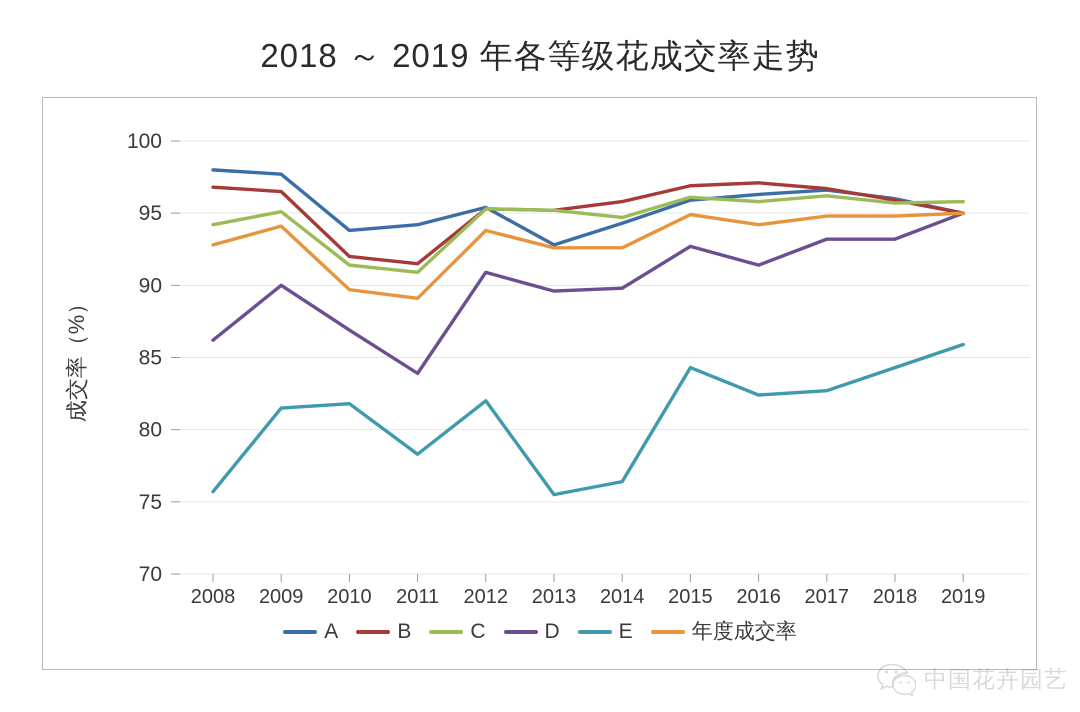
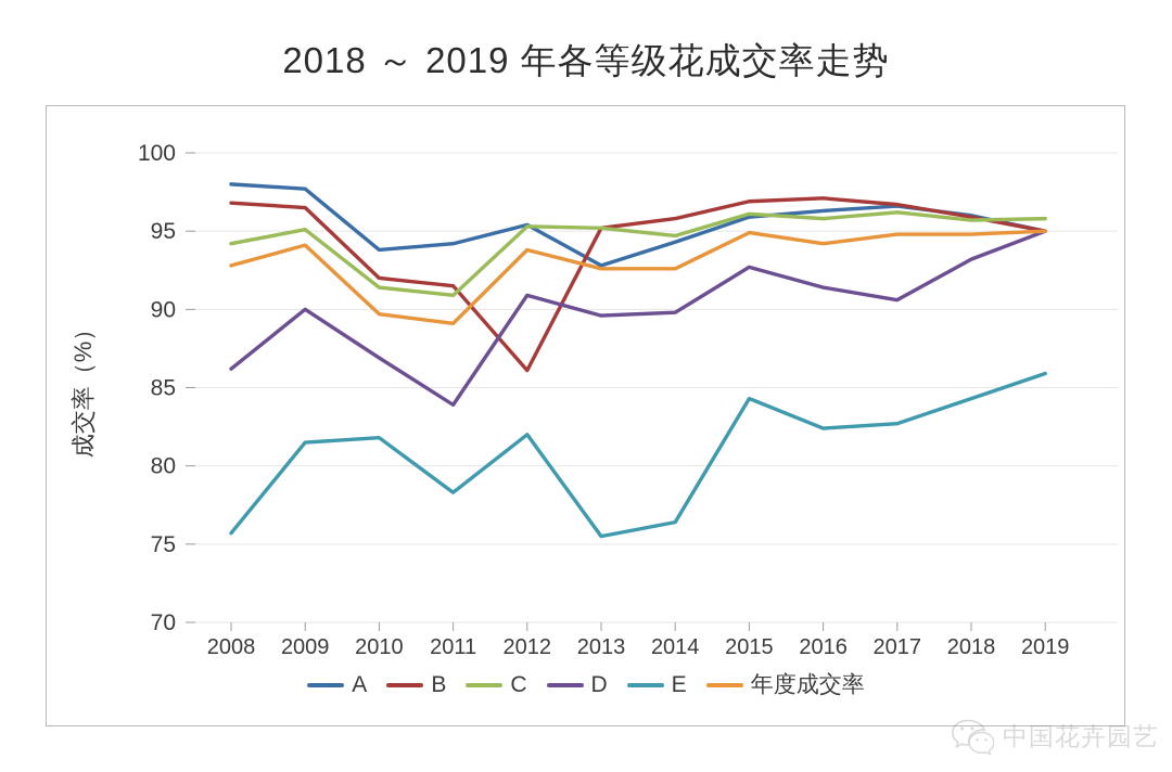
B/2012: 95.3 -> 86.1
D/2017: 93.2 -> 90.6
